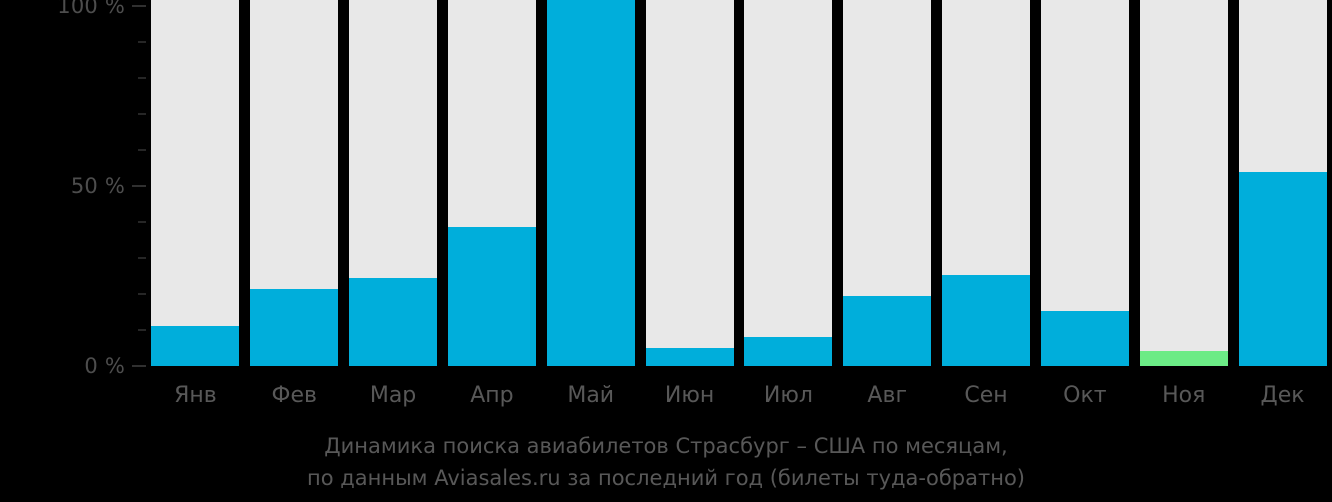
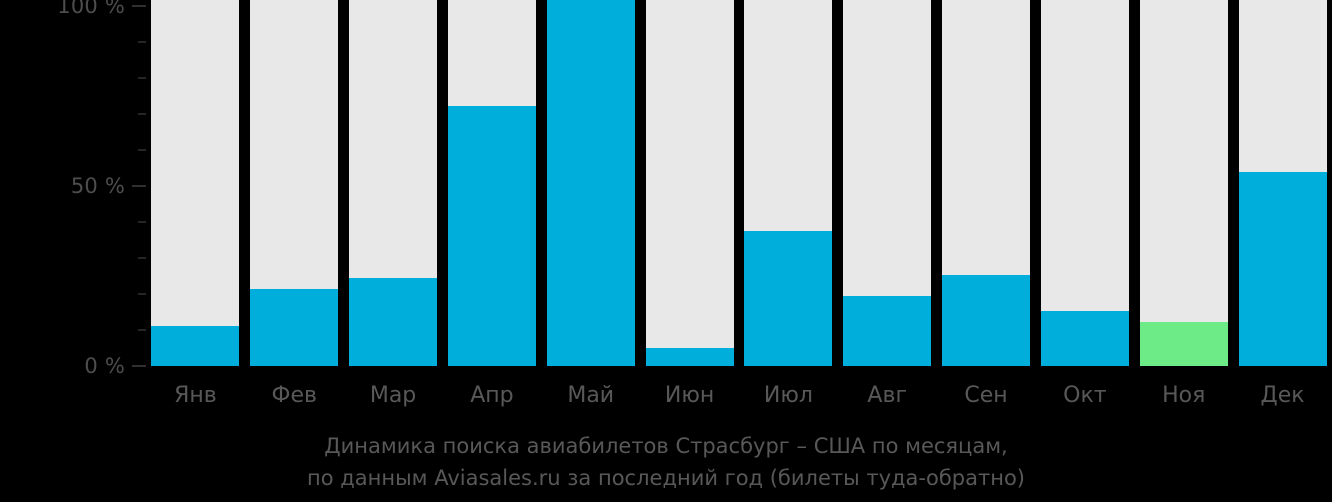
Апр: 38% -> 71%
Июл: 8% -> 37%
Ноя: 4% -> 12%
